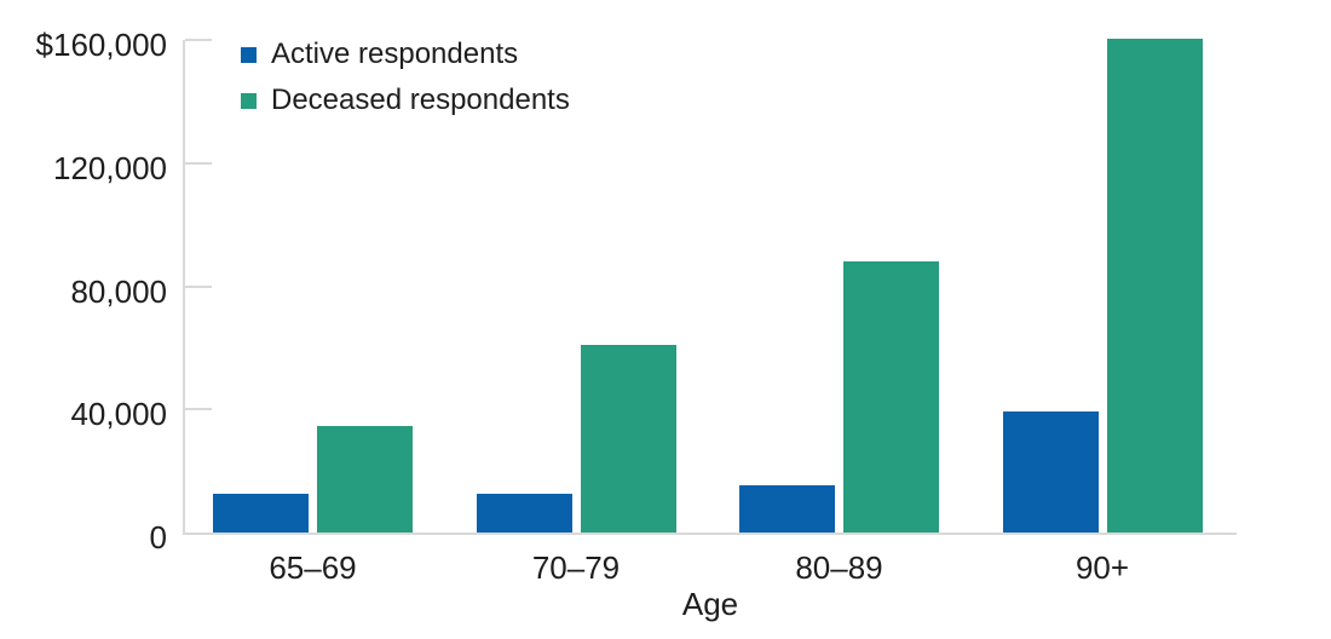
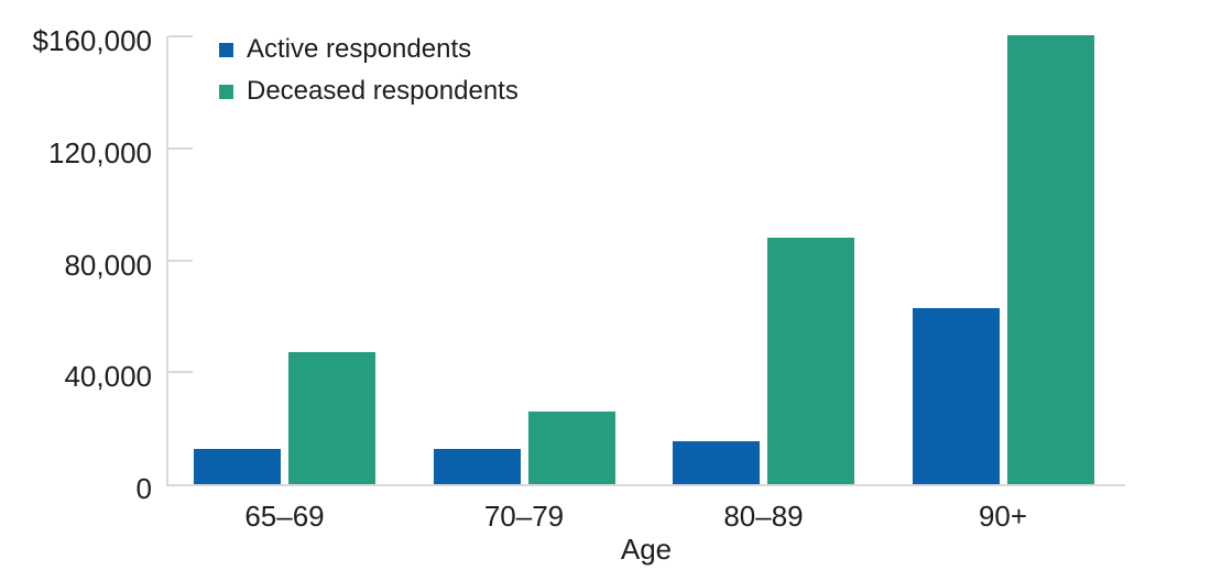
Deceased respondents/65–69: $34000 -> $47000
Deceased respondents/70–79: $61000 -> $26000
Active respondents/90+: $40000 -> $63000
